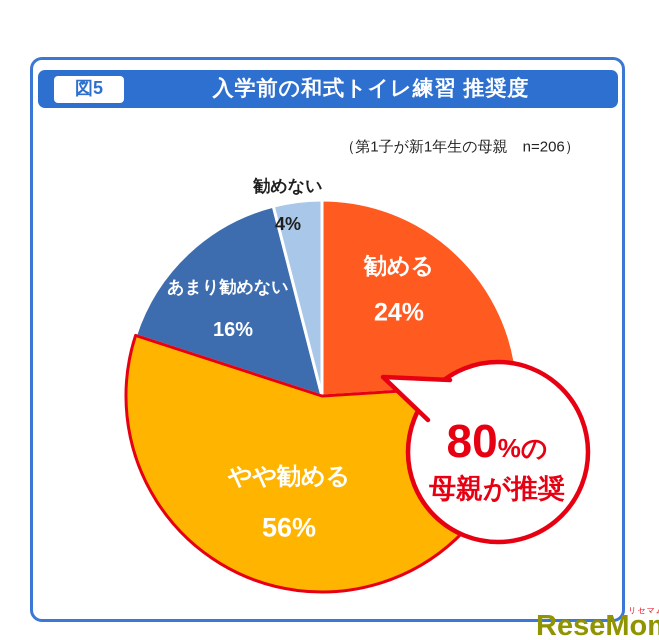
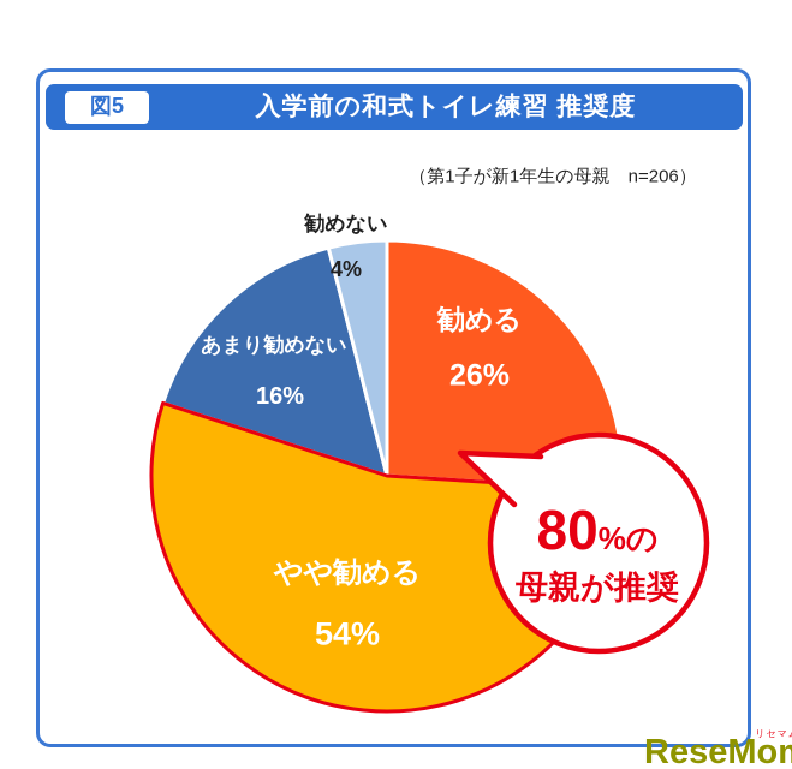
勧める: 24% -> 26%
やや勧める: 56% -> 54%
